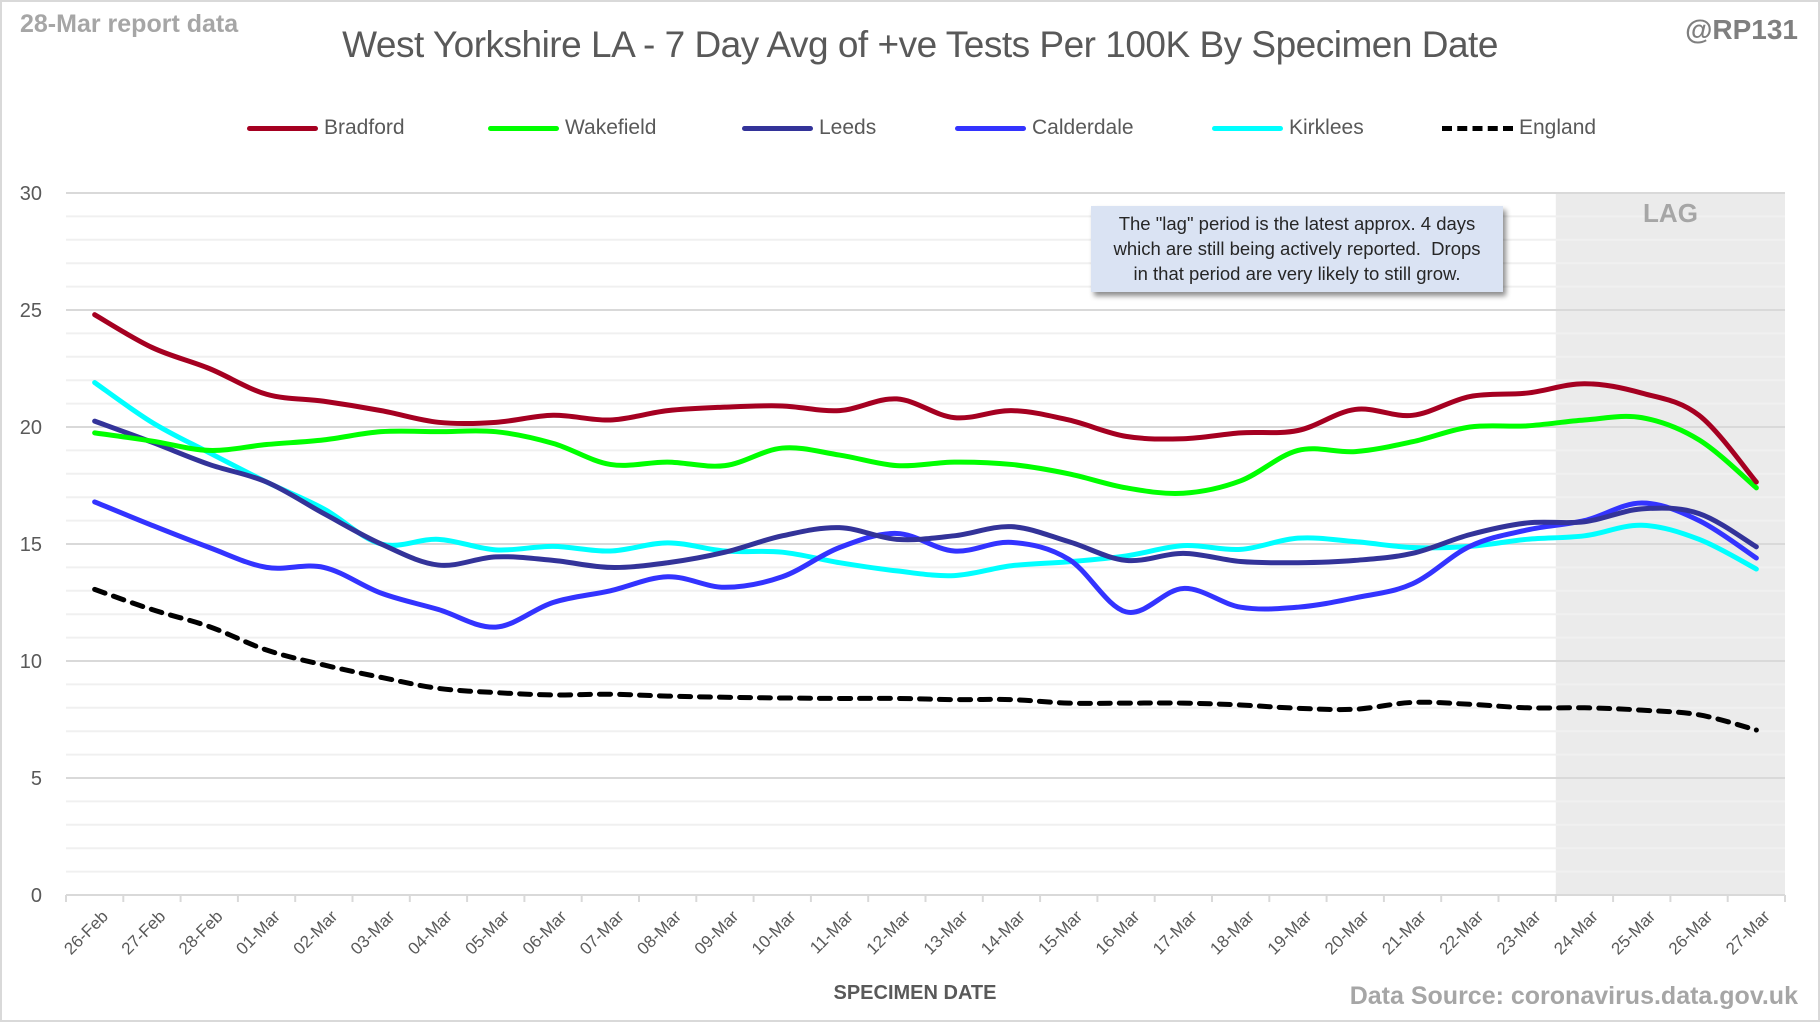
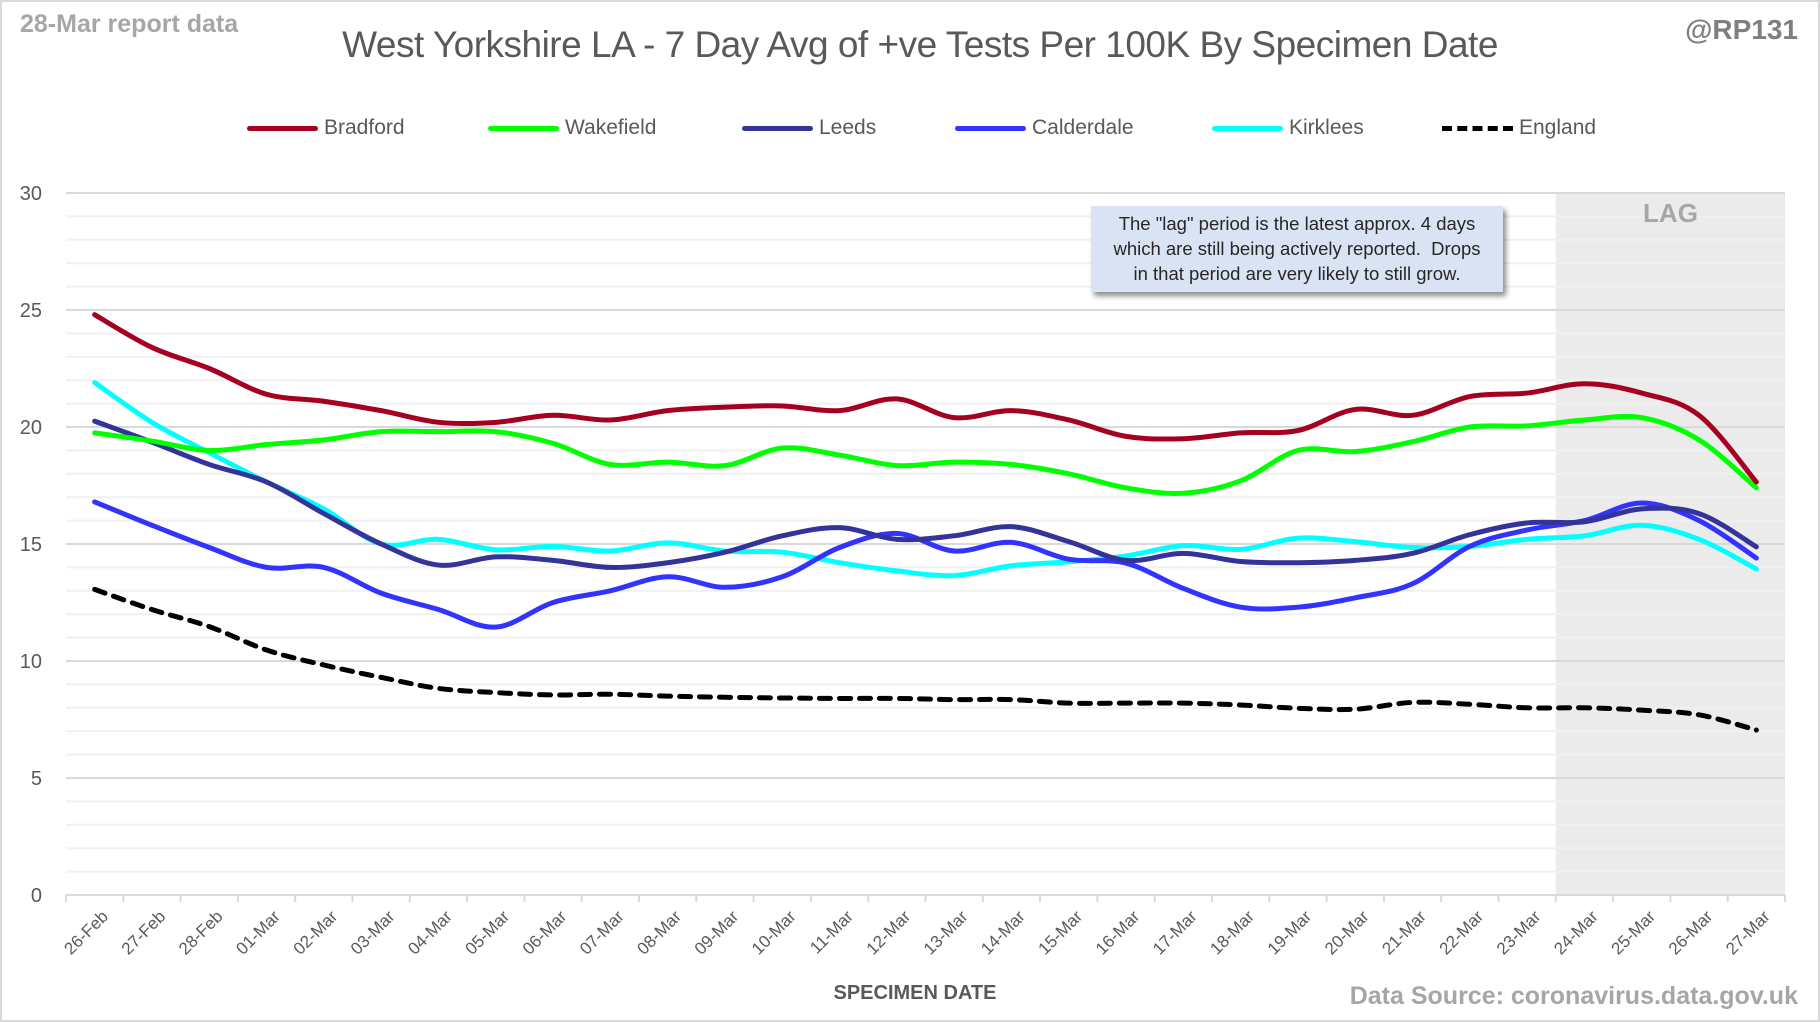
Calderdale/16-Mar: 12.1 -> 14.2
